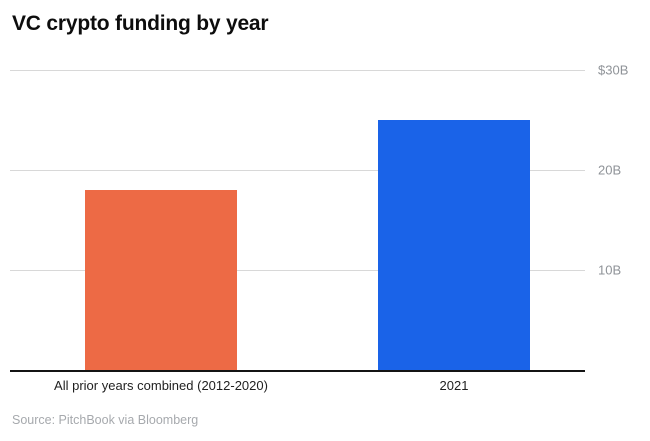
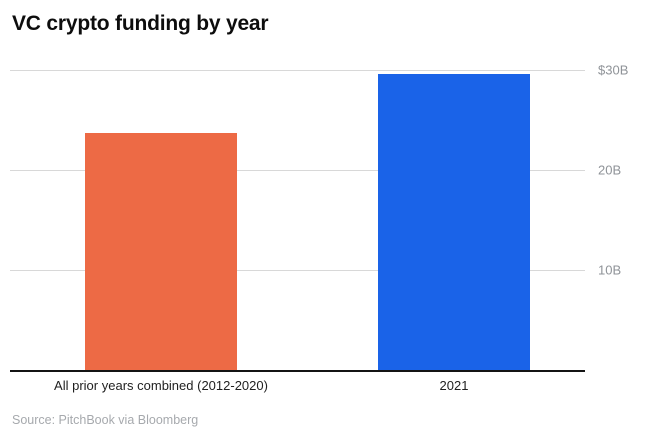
All prior years combined (2012-2020): $18.0B -> $23.7B
2021: $25.0B -> $29.6B
